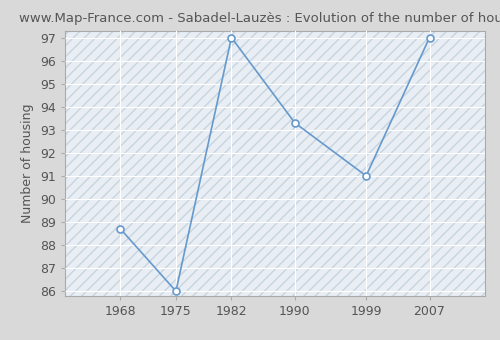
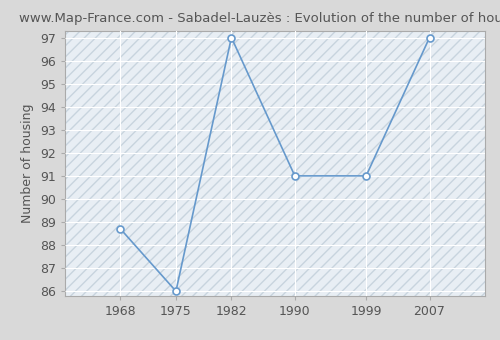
1990: 93.3 -> 91.0
